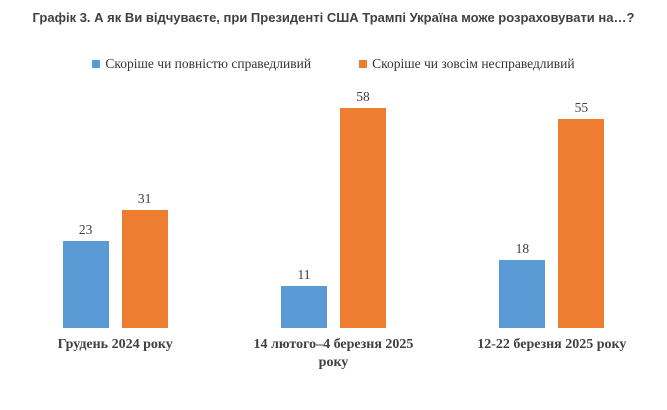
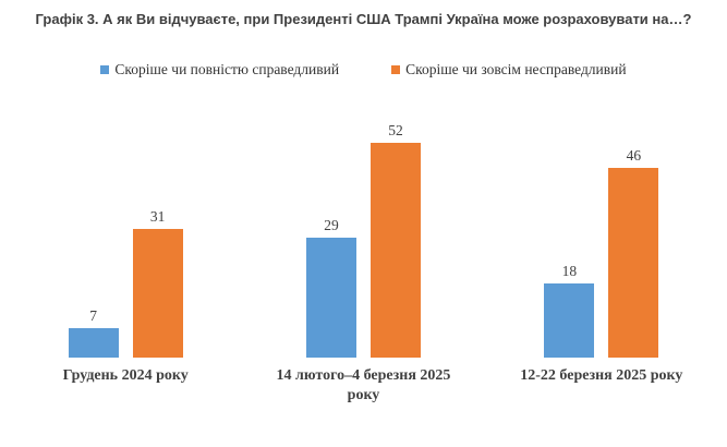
Скоріше чи повністю справедливий/Грудень 2024 року: 23 -> 7
Скоріше чи повністю справедливий/14 лютого–4 березня 2025 року: 11 -> 29
Скоріше чи зовсім несправедливий/14 лютого–4 березня 2025 року: 58 -> 52
Скоріше чи зовсім несправедливий/12-22 березня 2025 року: 55 -> 46
